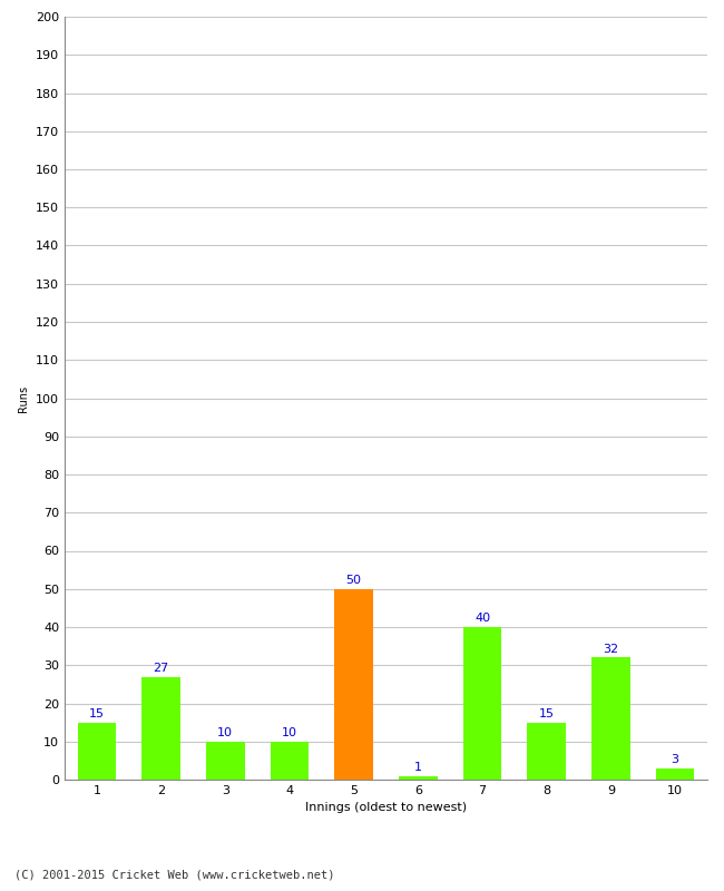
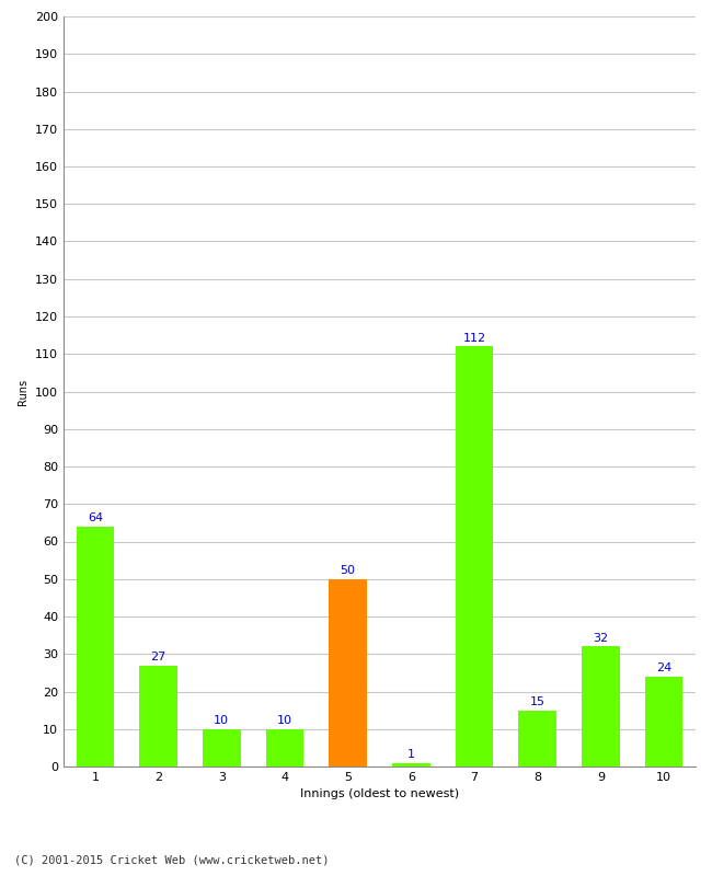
1: 15 -> 64
7: 40 -> 112
10: 3 -> 24
